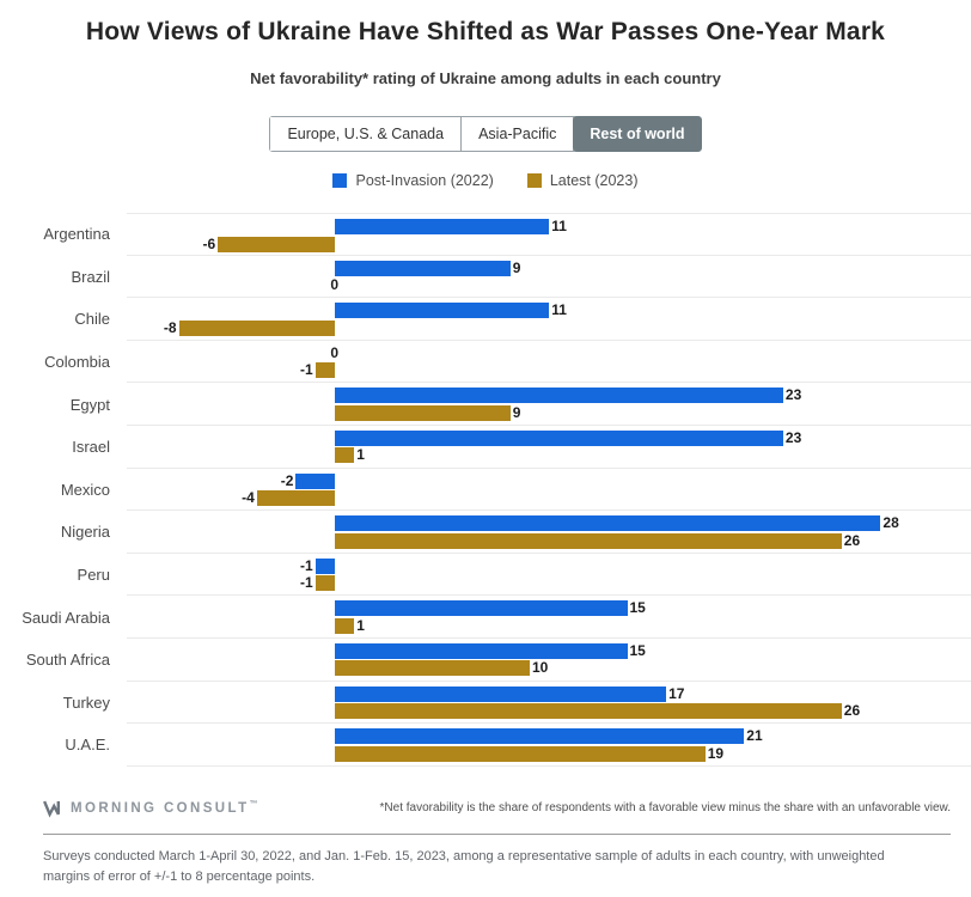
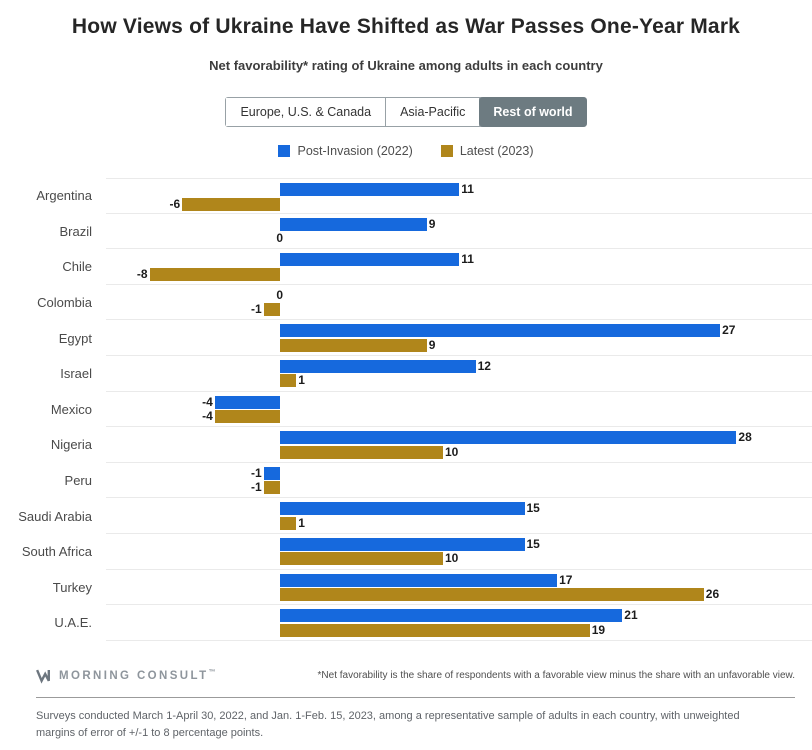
Post-Invasion (2022)/Egypt: 23 -> 27
Post-Invasion (2022)/Israel: 23 -> 12
Post-Invasion (2022)/Mexico: -2 -> -4
Latest (2023)/Nigeria: 26 -> 10
